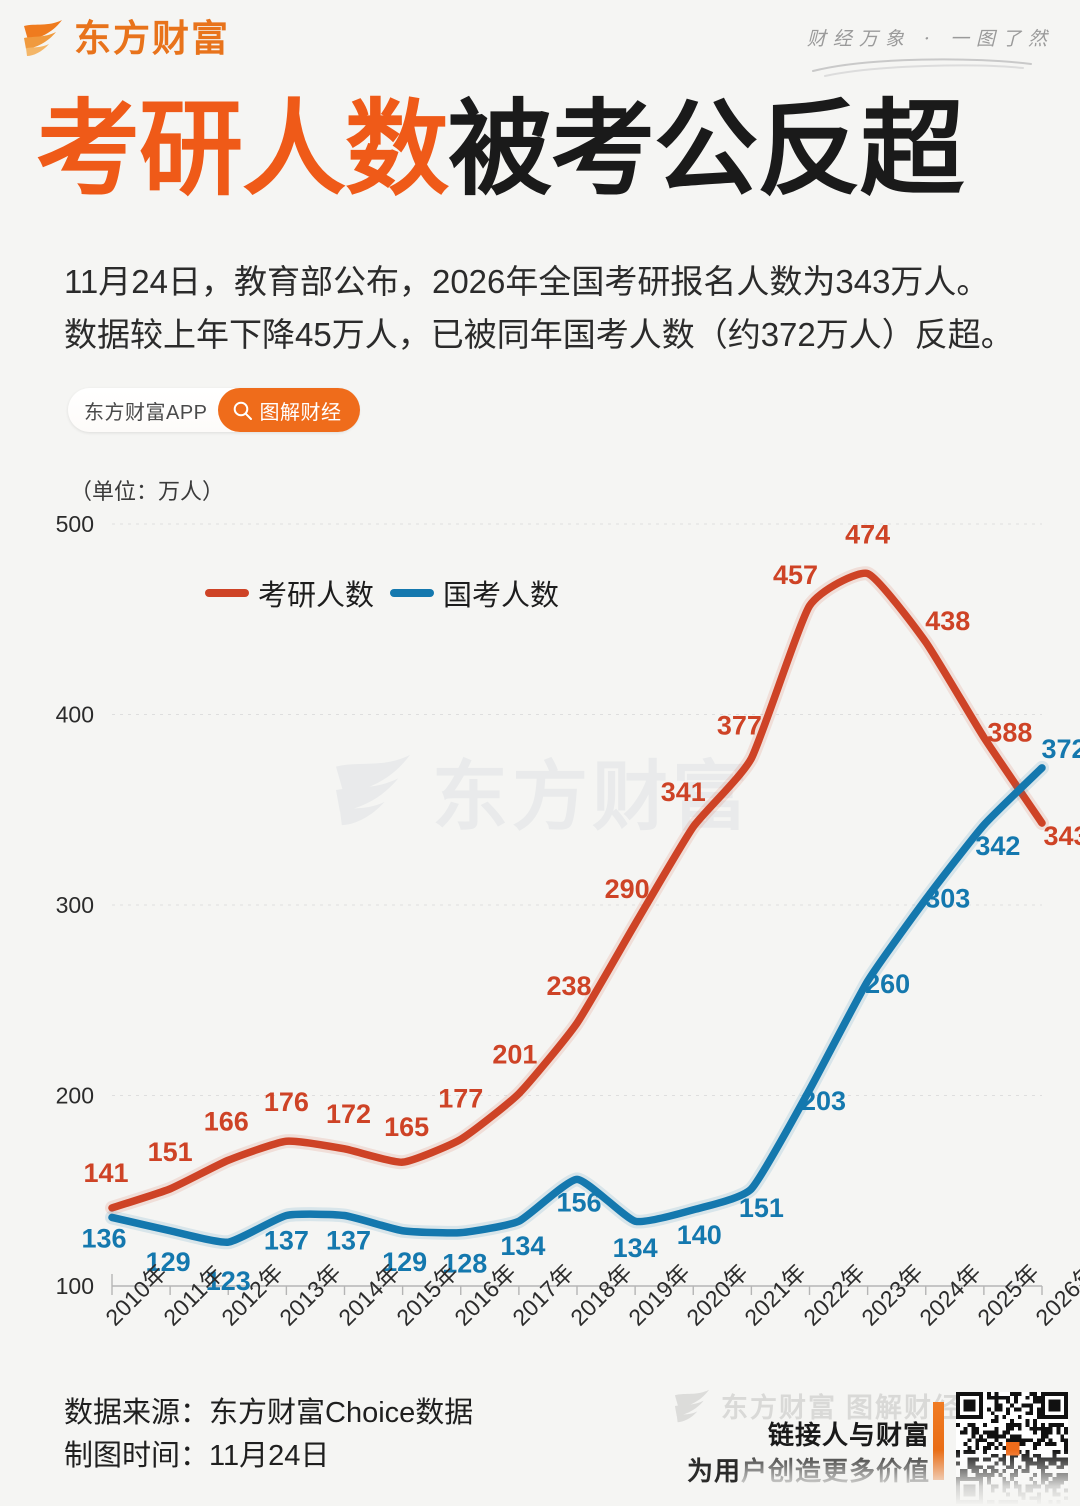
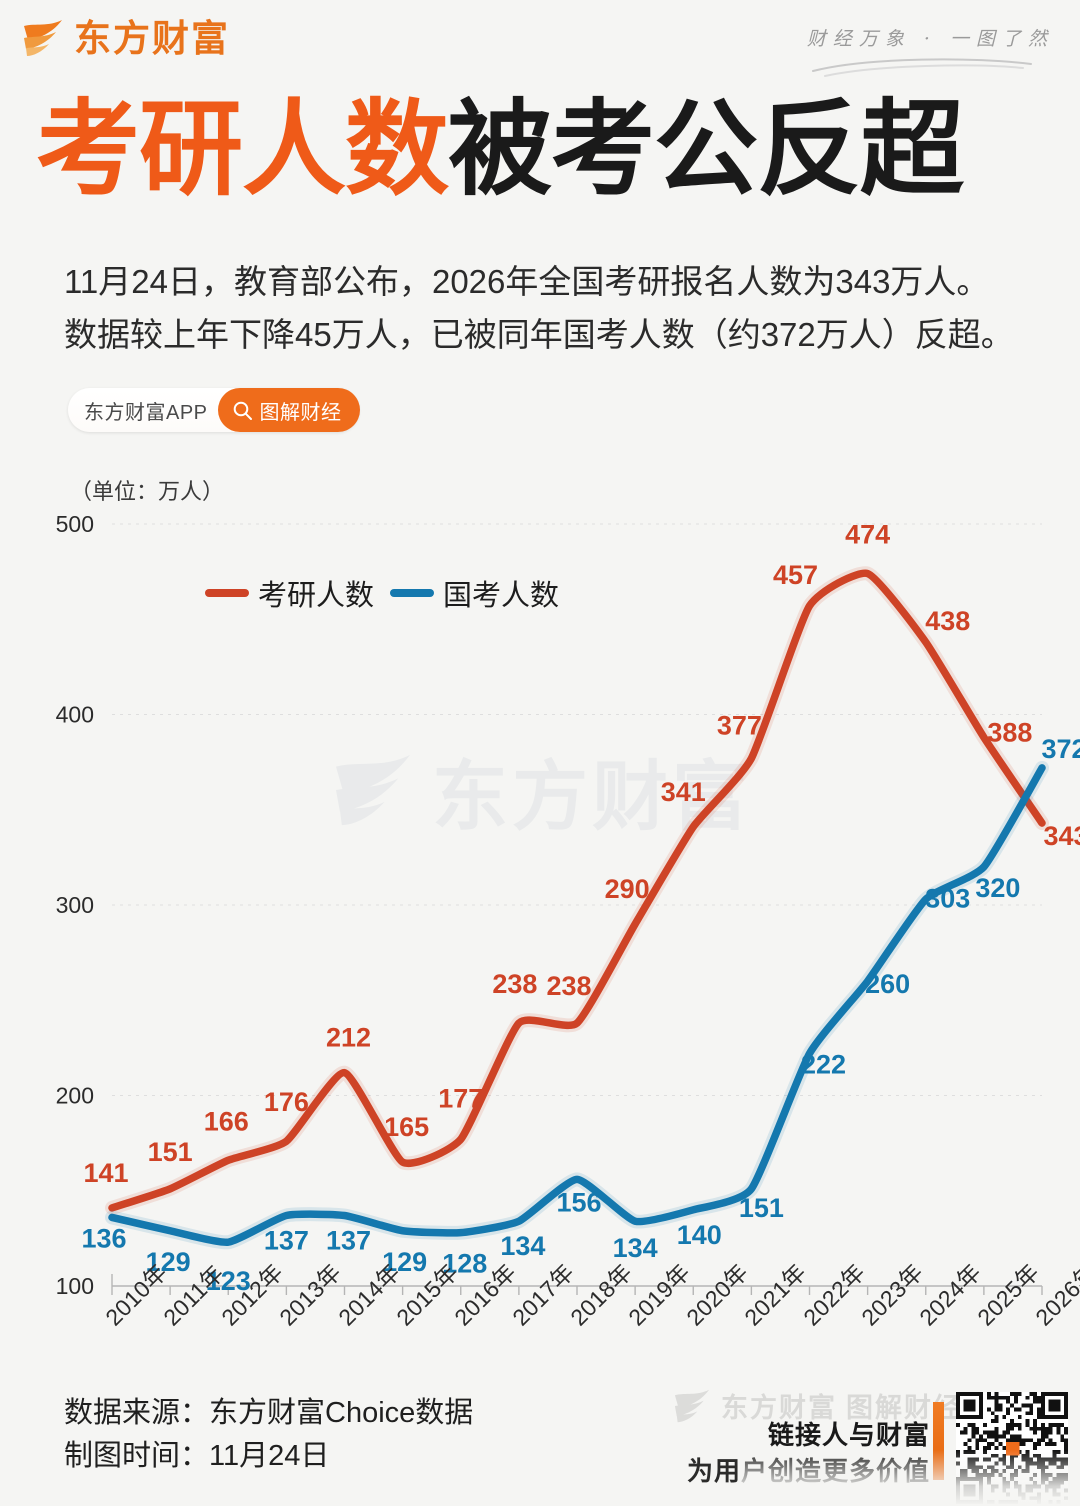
考研人数/2014年: 172 -> 212
考研人数/2017年: 201 -> 238
国考人数/2022年: 203 -> 222
国考人数/2025年: 342 -> 320
